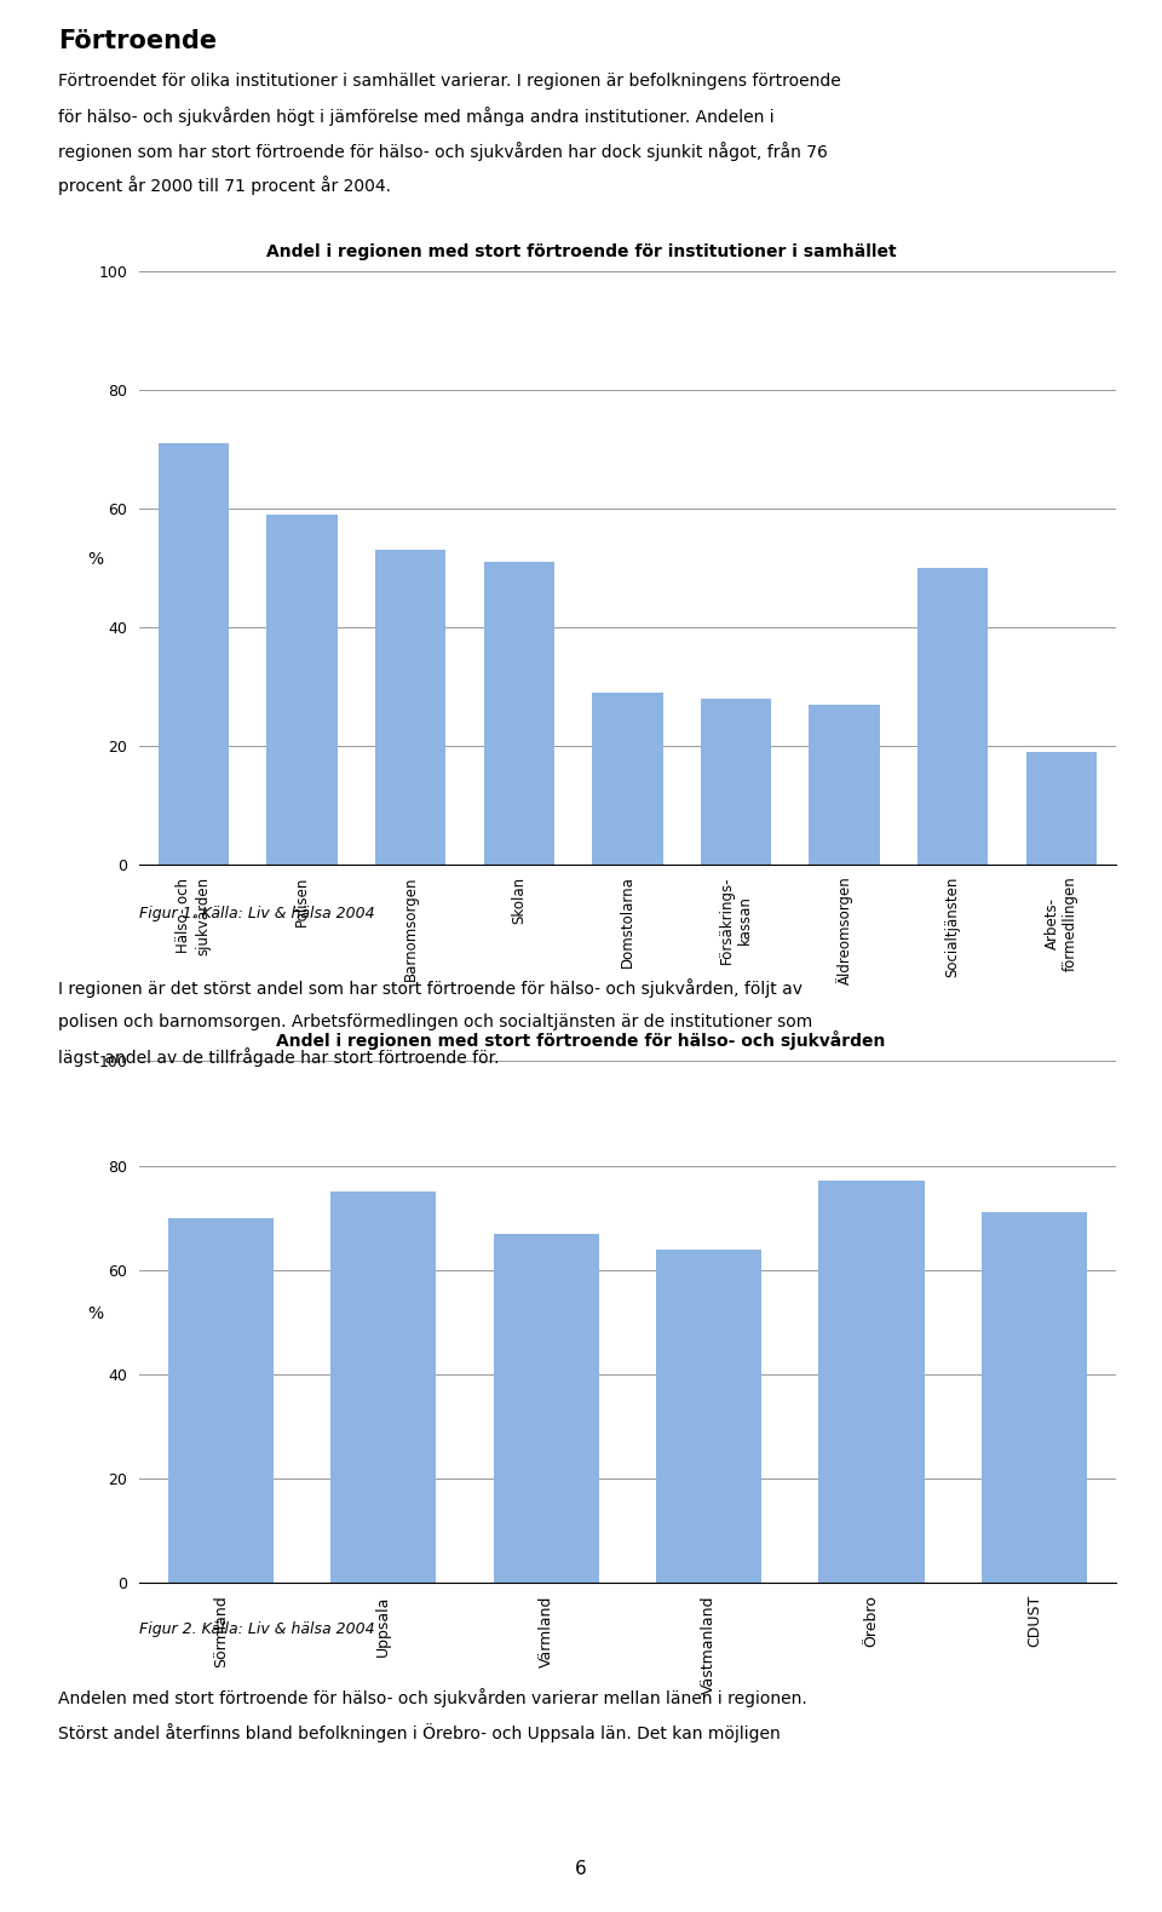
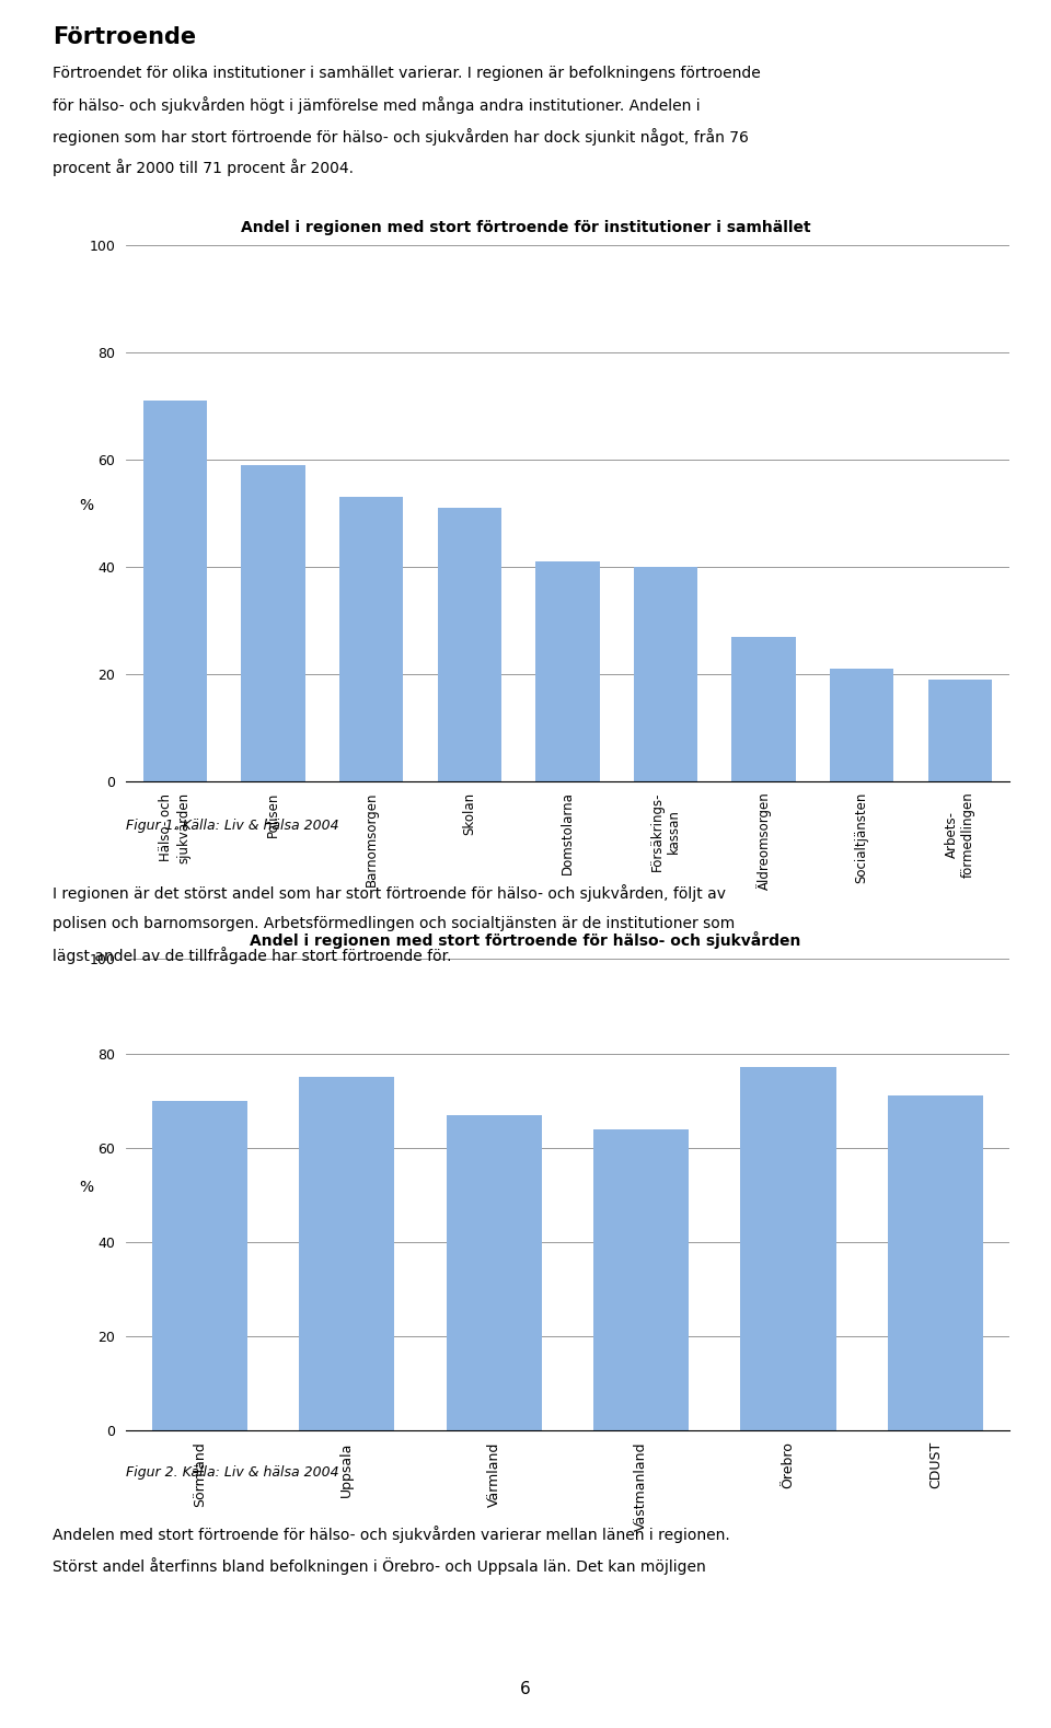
Domstolarna: 29 -> 41
Försäkrings- kassan: 28 -> 40
Socialtjänsten: 50 -> 21
